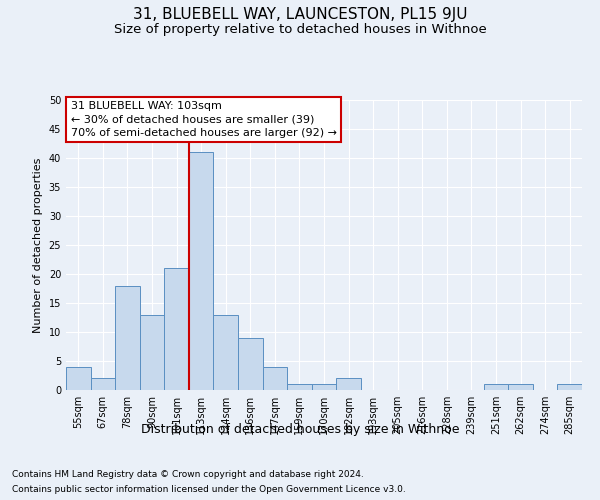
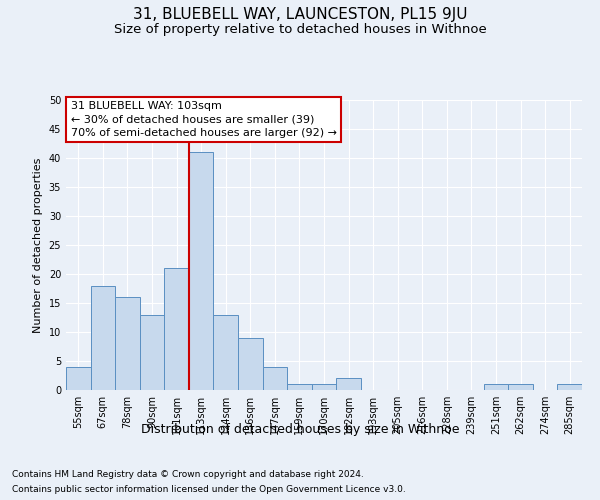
67sqm: 2 -> 18
78sqm: 18 -> 16
